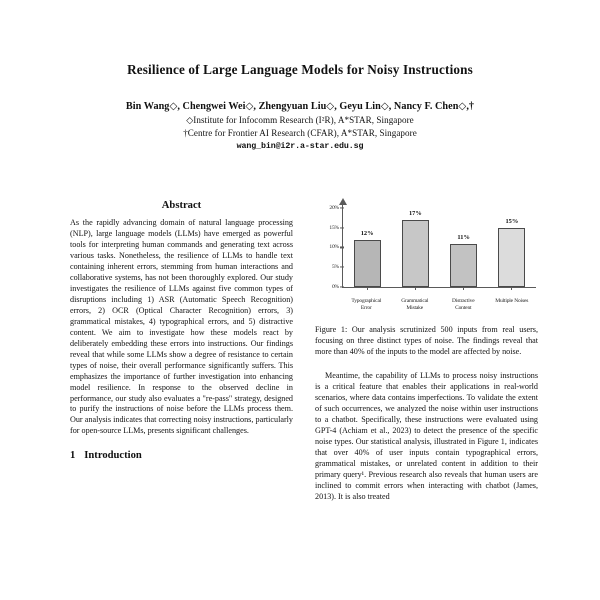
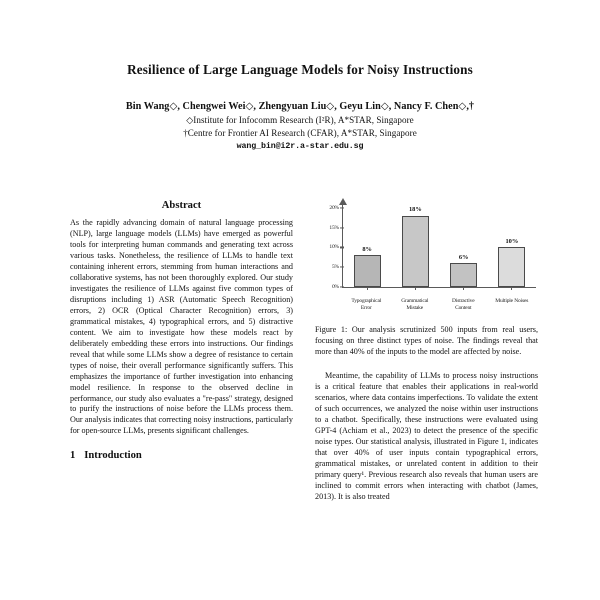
Typographical Error: 12% -> 8%
Grammatical Mistake: 17% -> 18%
Distractive Content: 11% -> 6%
Multiple Noises: 15% -> 10%
